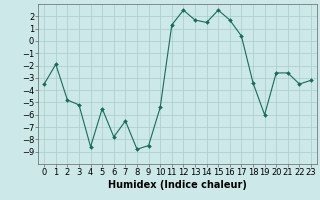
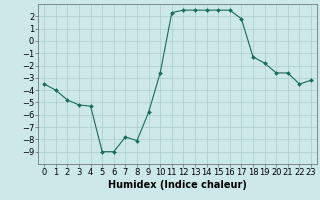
1: -1.9 -> -4.0
4: -8.6 -> -5.3
5: -5.5 -> -9.0
6: -7.8 -> -9.0
7: -6.5 -> -7.8
8: -8.8 -> -8.1
9: -8.5 -> -5.8
10: -5.4 -> -2.6
11: 1.3 -> 2.3
13: 1.7 -> 2.5
14: 1.5 -> 2.5
16: 1.7 -> 2.5
17: 0.4 -> 1.8
18: -3.4 -> -1.3
19: -6.0 -> -1.8
